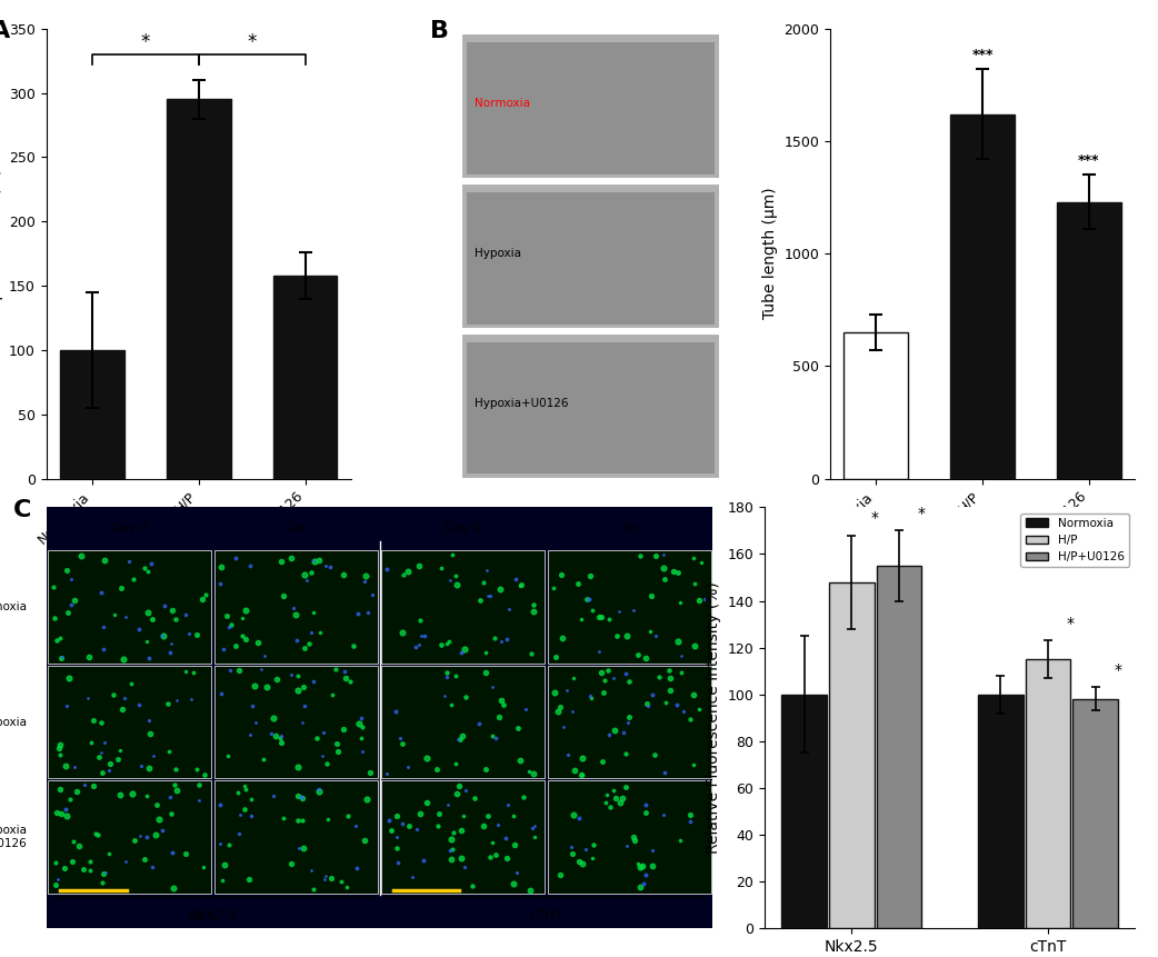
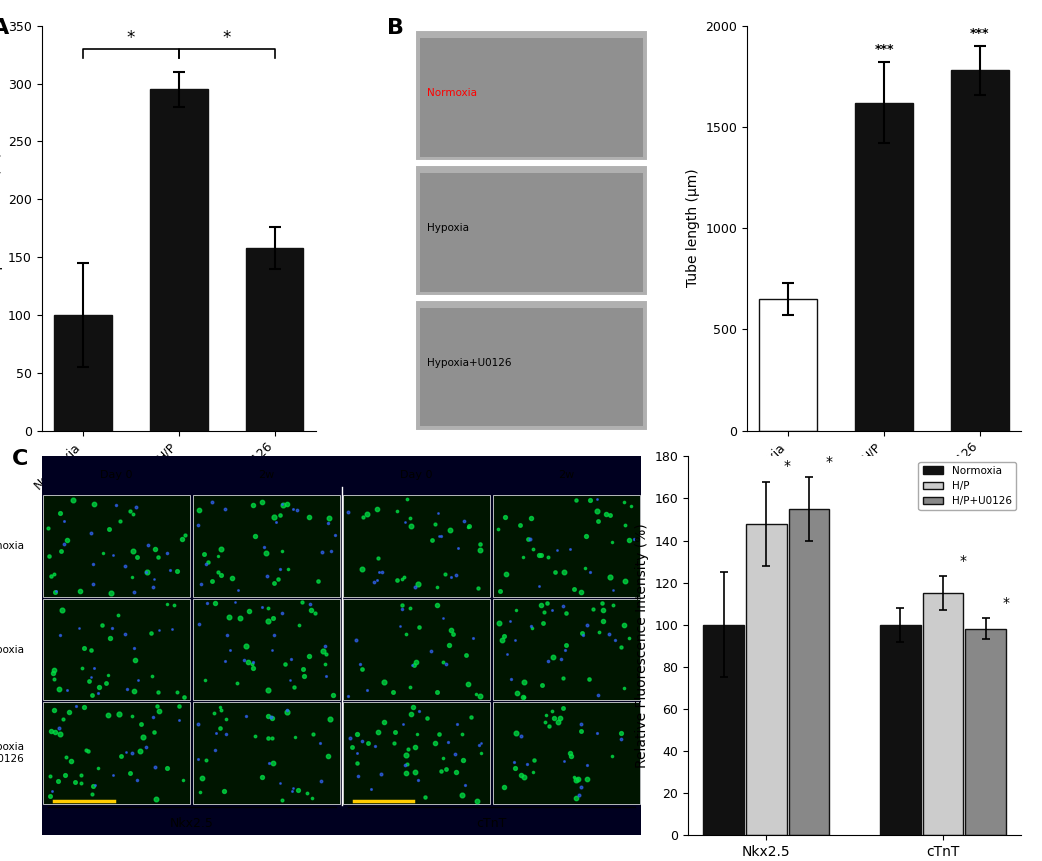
H/P + U0126: 1230 -> 1780
